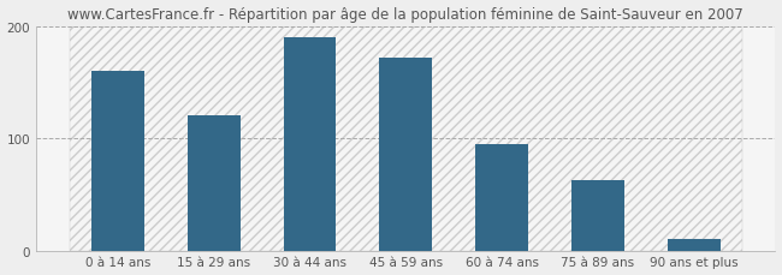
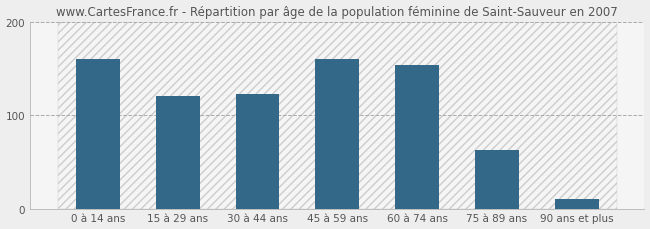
30 à 44 ans: 190 -> 122
45 à 59 ans: 172 -> 160
60 à 74 ans: 95 -> 154
